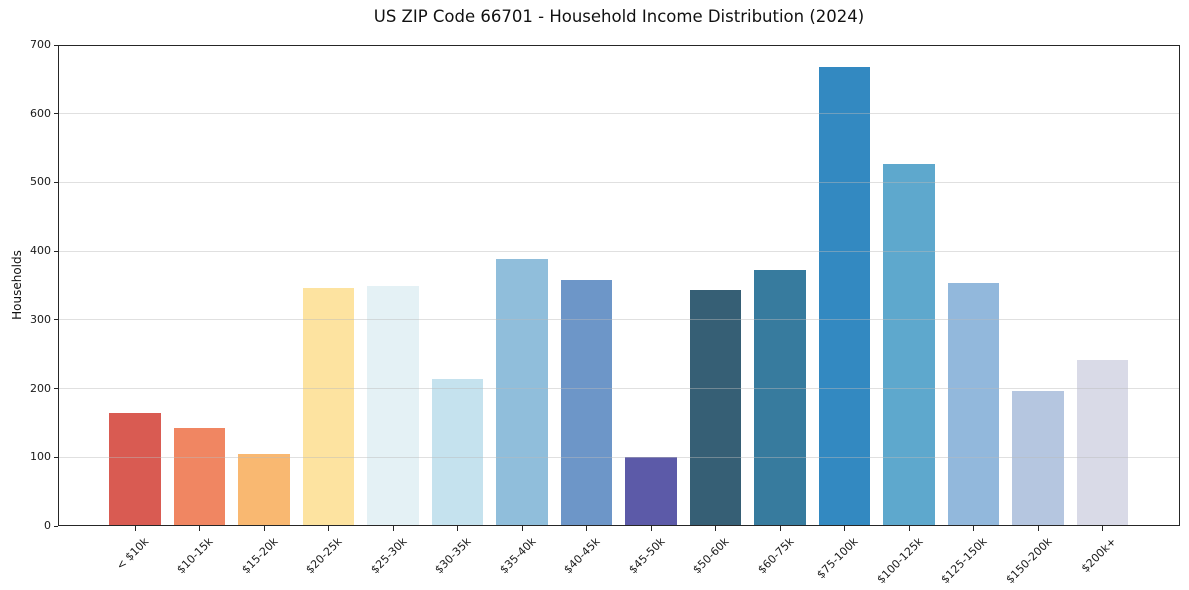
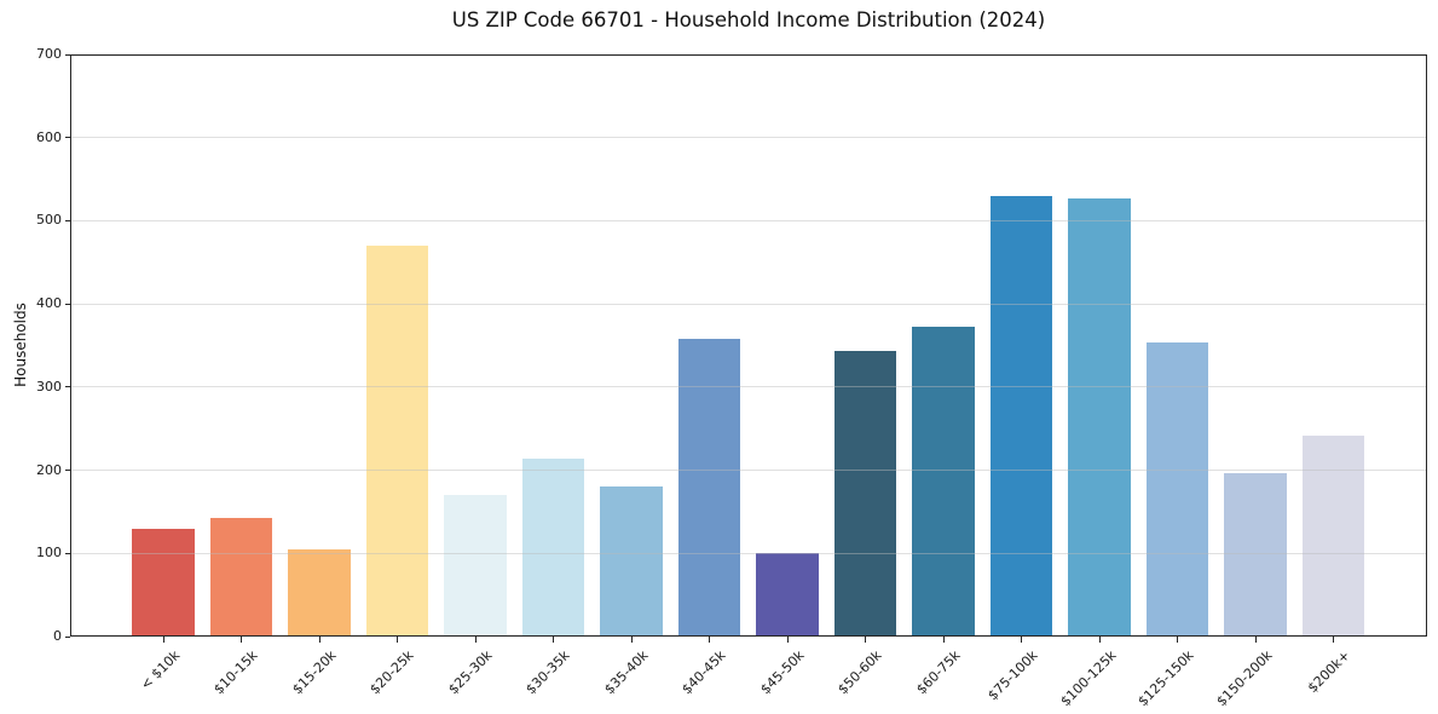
< $10k: 160 -> 130
$20-25k: 350 -> 470
$25-30k: 350 -> 170
$35-40k: 390 -> 180
$75-100k: 670 -> 530
